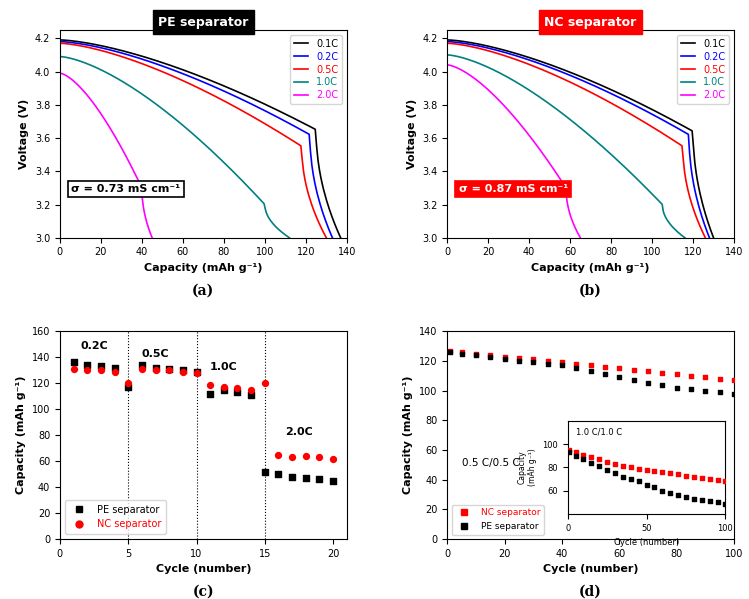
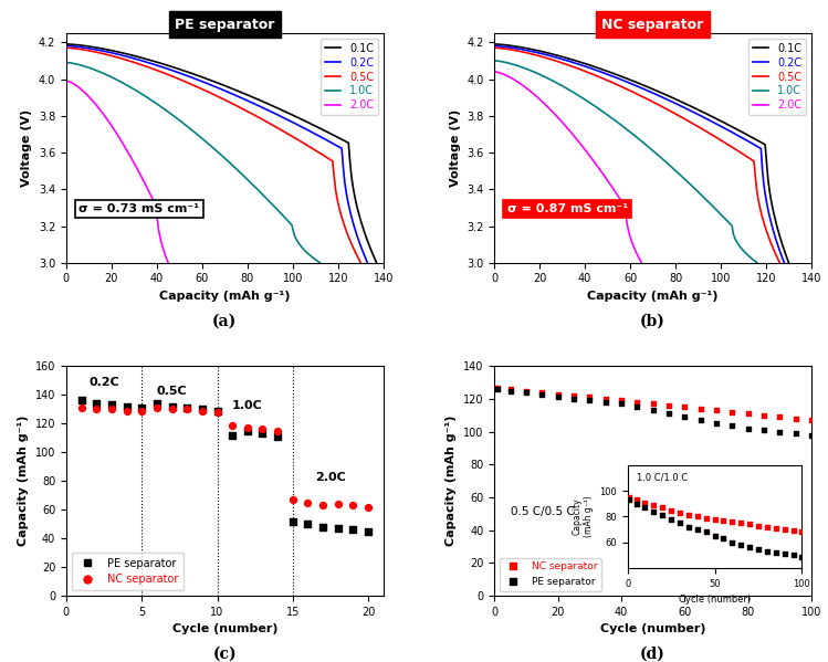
PE separator/5: 117 -> 131
NC separator/5: 120 -> 129
NC separator/15: 120 -> 67
